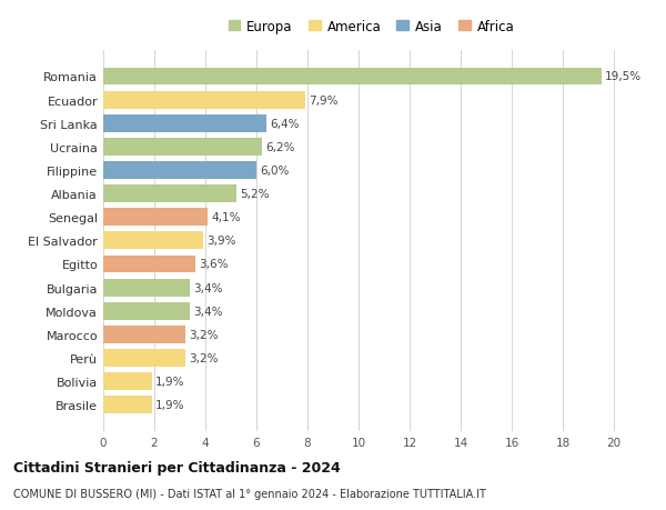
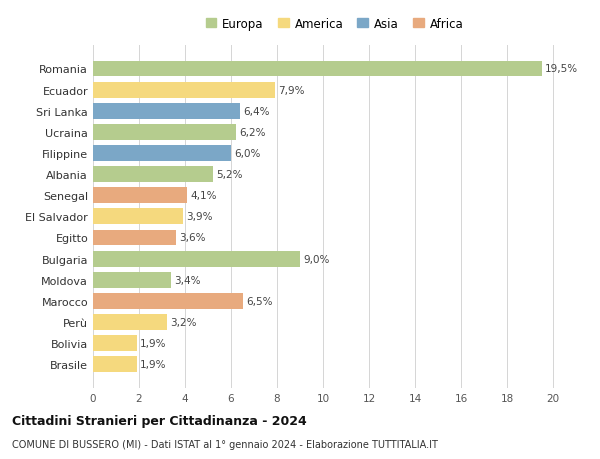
Bulgaria: 3,4% -> 9,0%
Marocco: 3,2% -> 6,5%
